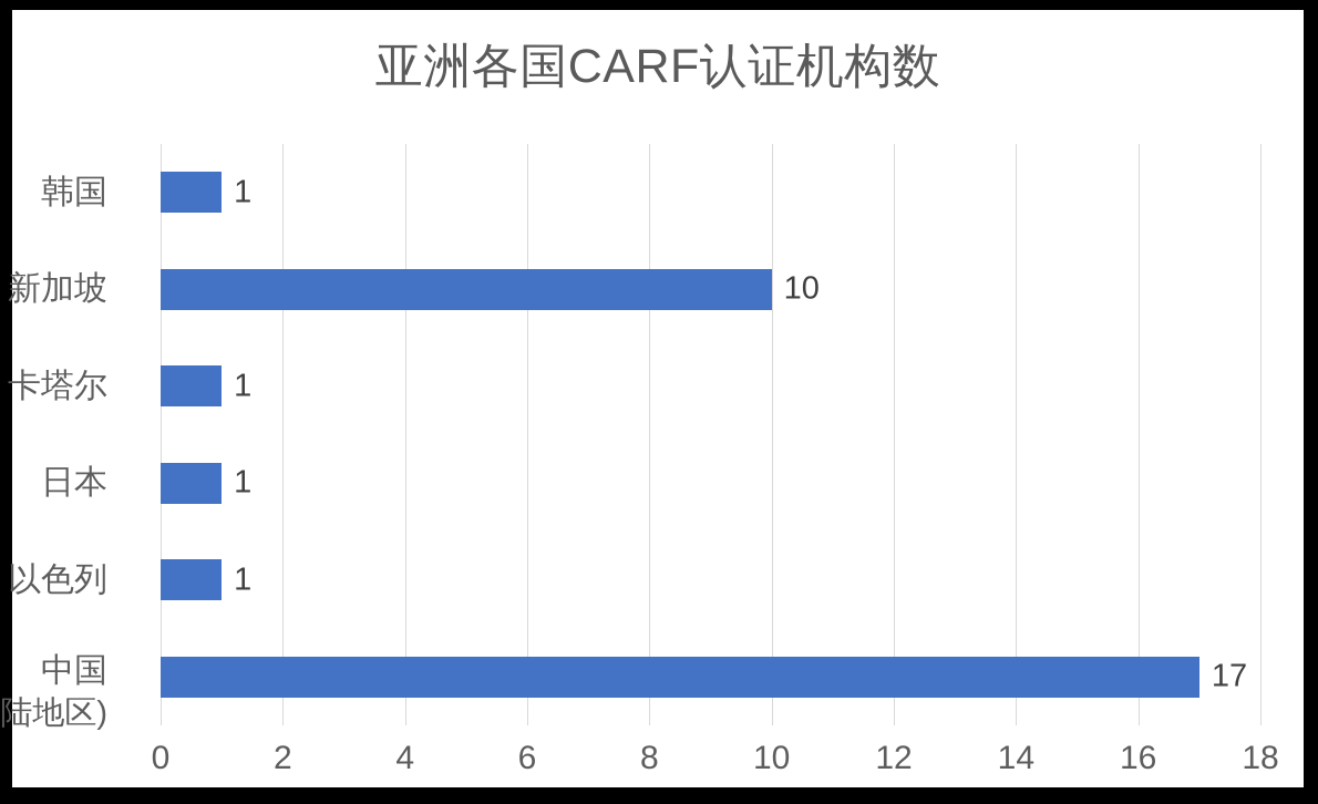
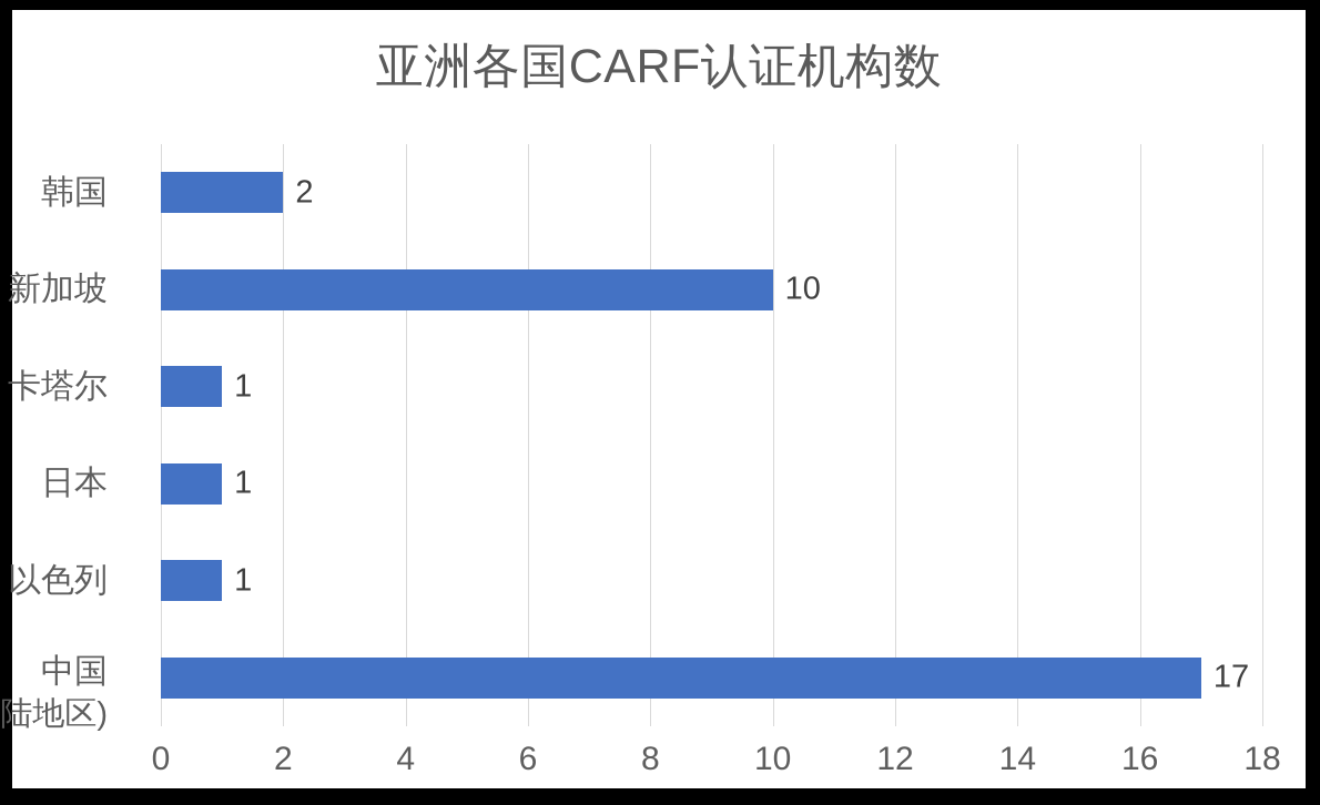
韩国: 1 -> 2
